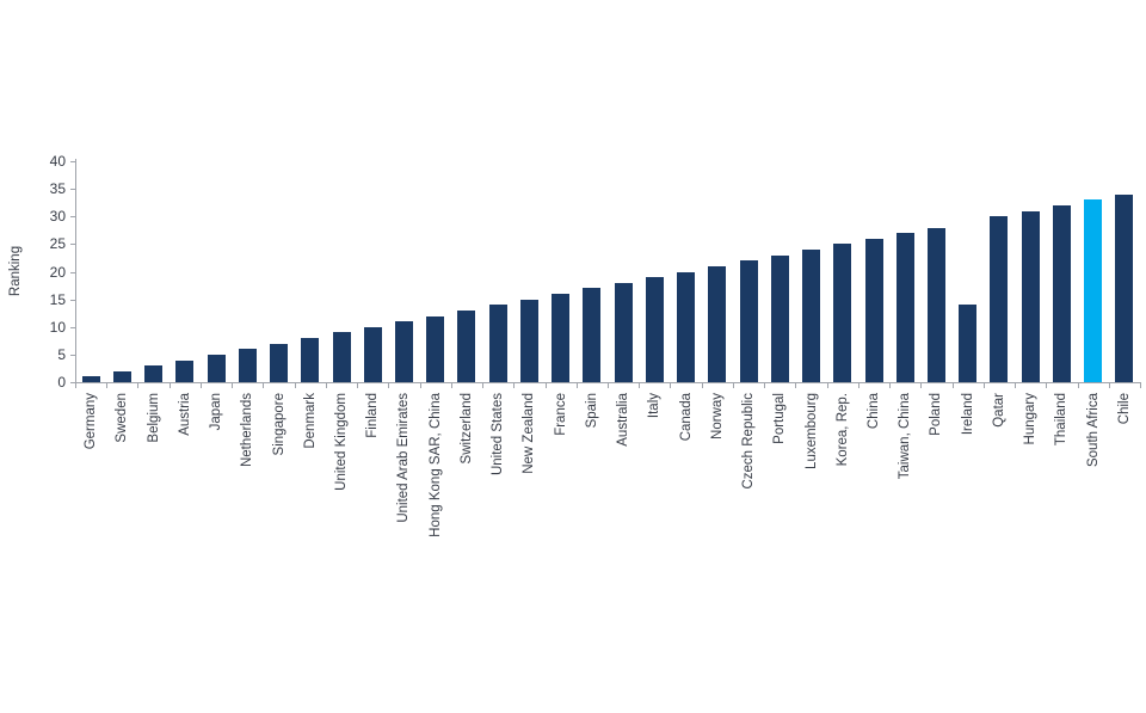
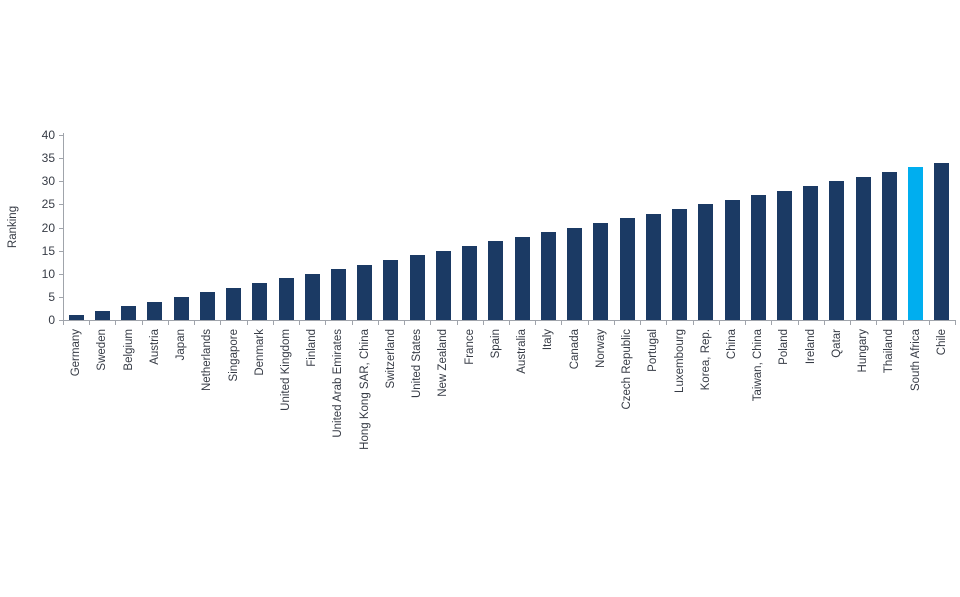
Ireland: 14 -> 29
